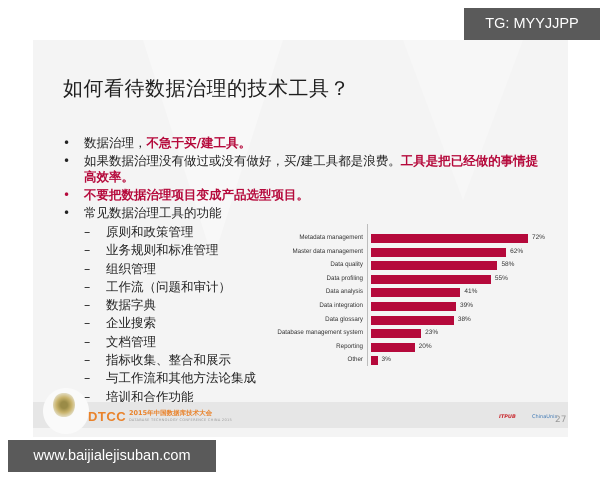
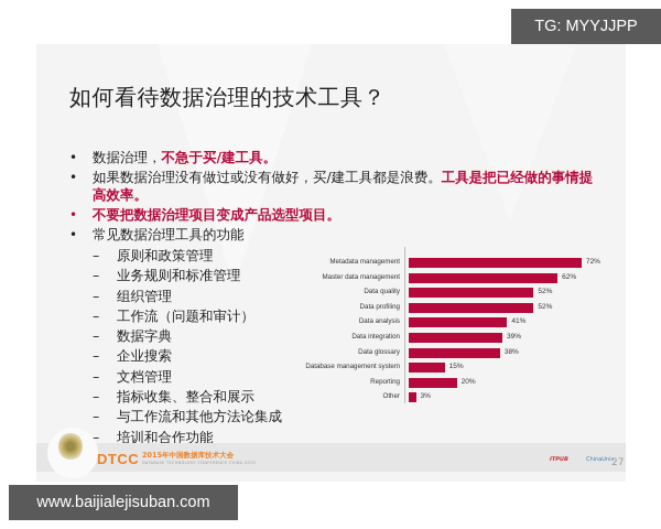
Data quality: 58% -> 52%
Data profiling: 55% -> 52%
Database management system: 23% -> 15%
